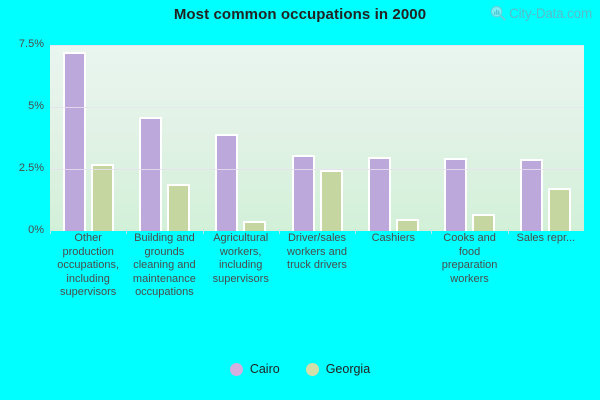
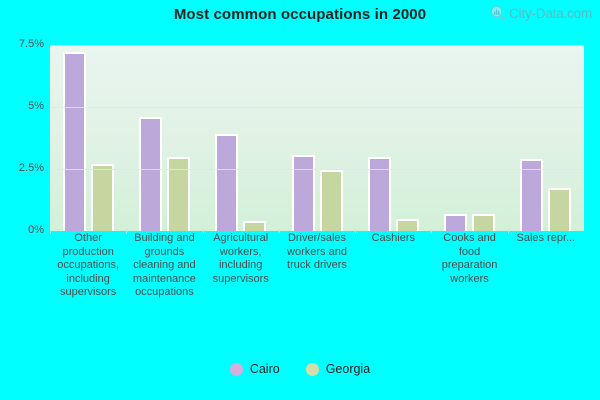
Georgia/Building and grounds cleaning and maintenance occupations: 1.9% -> 3.0%
Cairo/Cooks and food preparation workers: 3.0% -> 0.7%
